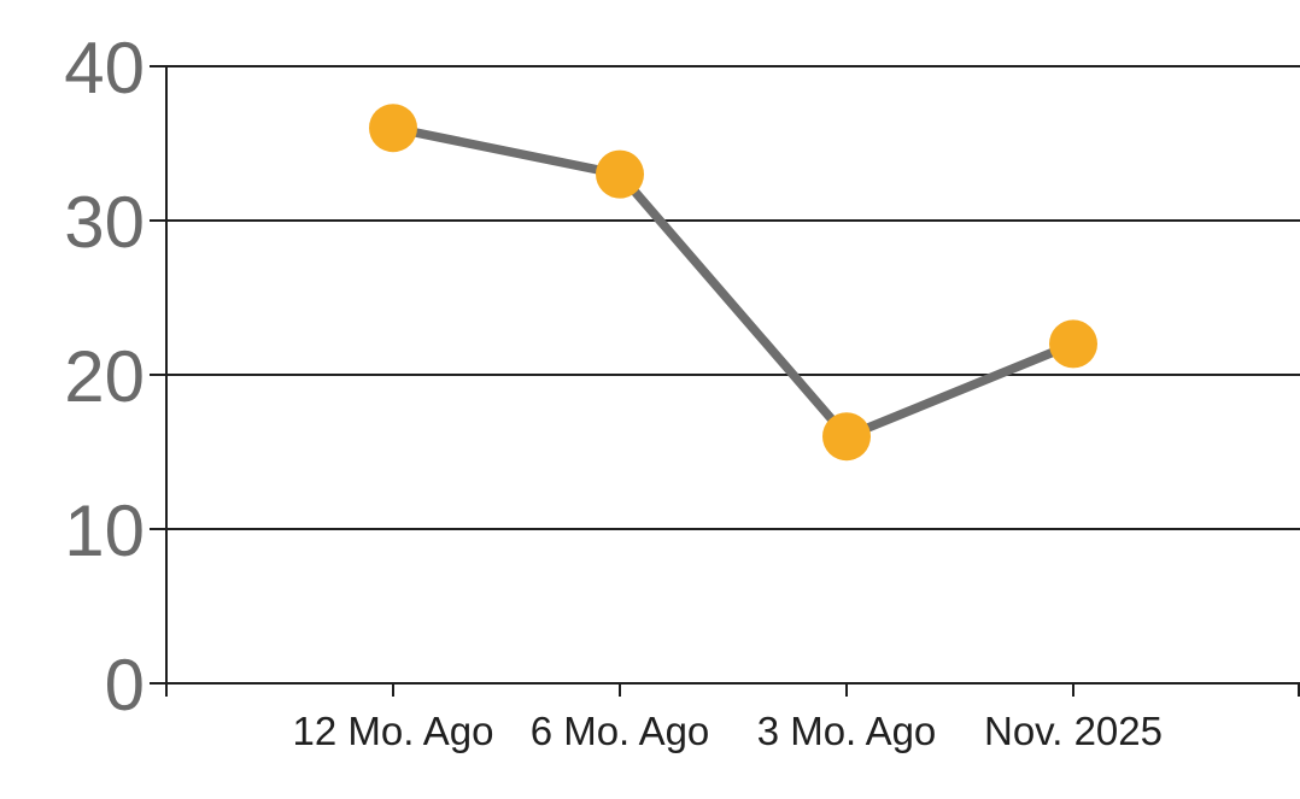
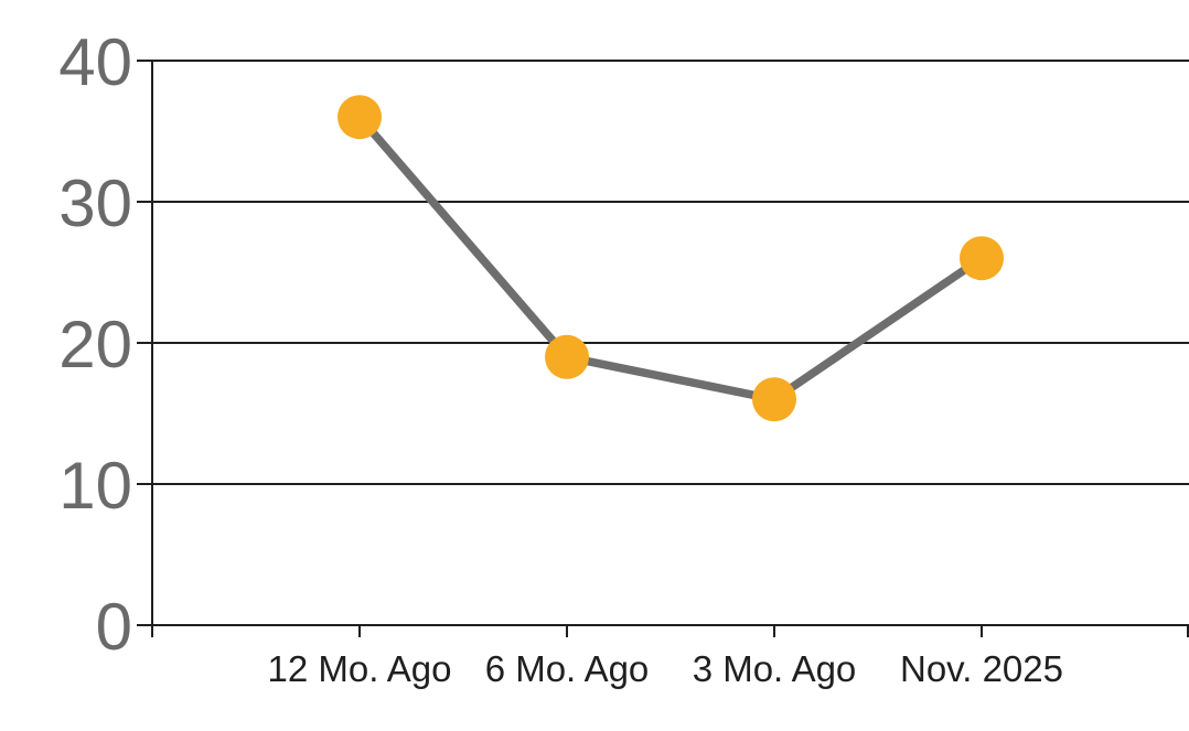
6 Mo. Ago: 33 -> 19
Nov. 2025: 22 -> 26
